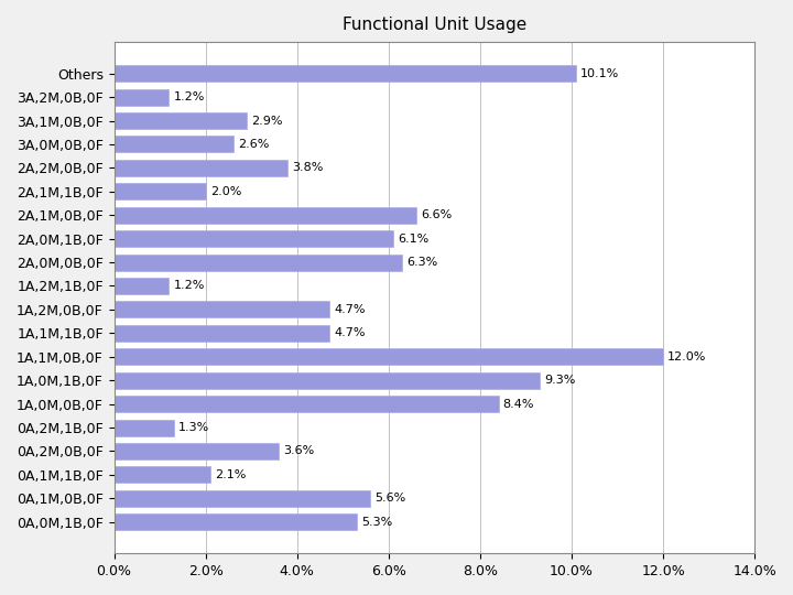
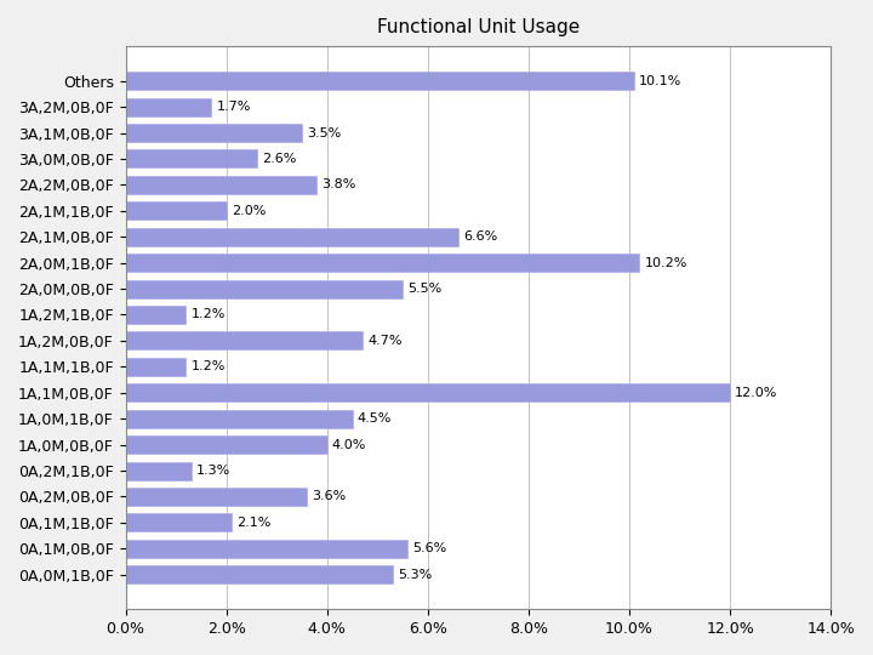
3A,2M,0B,0F: 1.2% -> 1.7%
3A,1M,0B,0F: 2.9% -> 3.5%
2A,0M,1B,0F: 6.1% -> 10.2%
2A,0M,0B,0F: 6.3% -> 5.5%
1A,1M,1B,0F: 4.7% -> 1.2%
1A,0M,1B,0F: 9.3% -> 4.5%
1A,0M,0B,0F: 8.4% -> 4.0%
